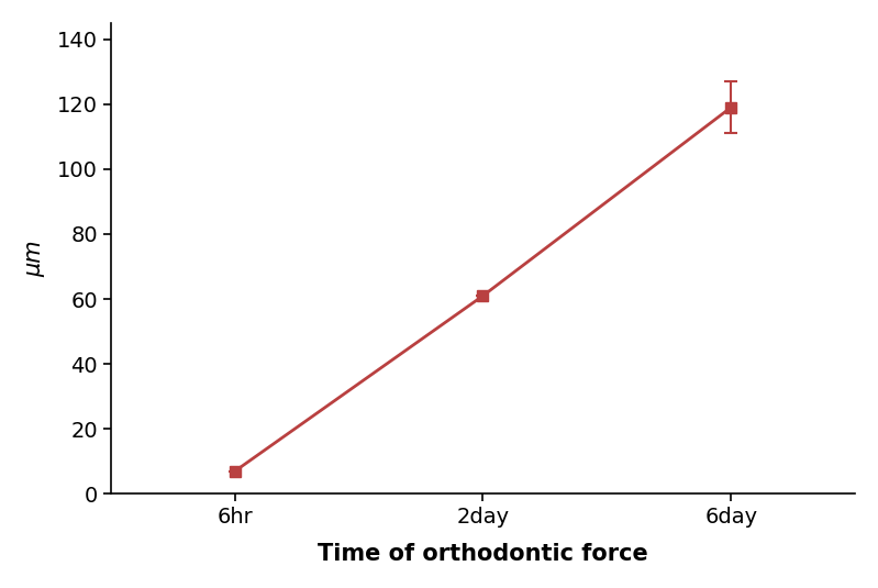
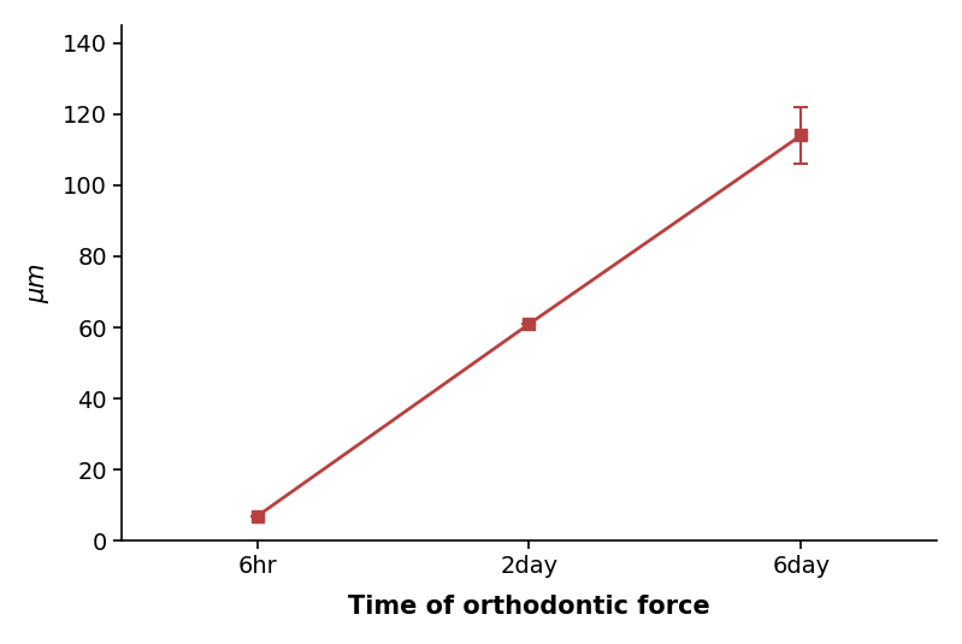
6day: 119 -> 114
